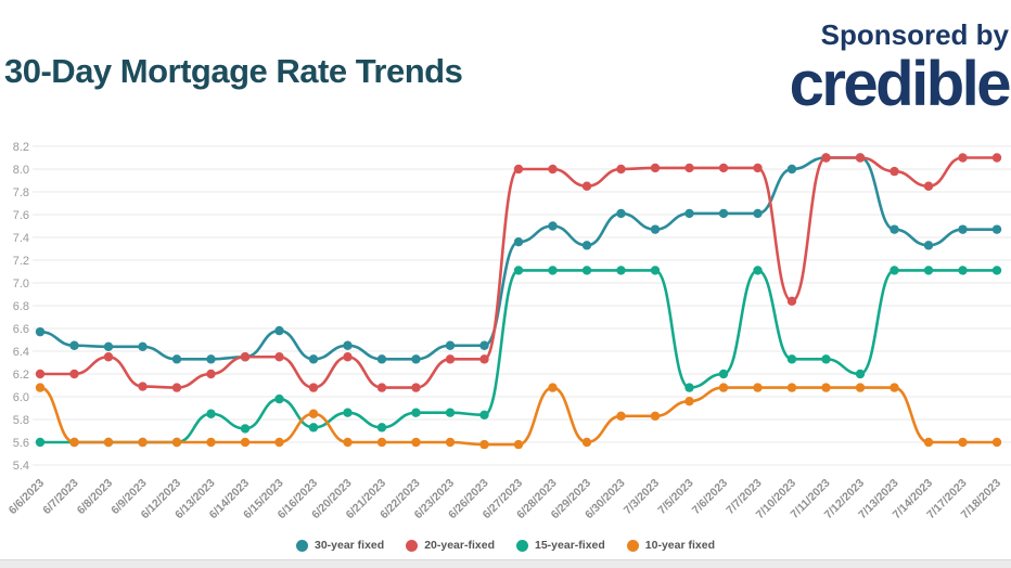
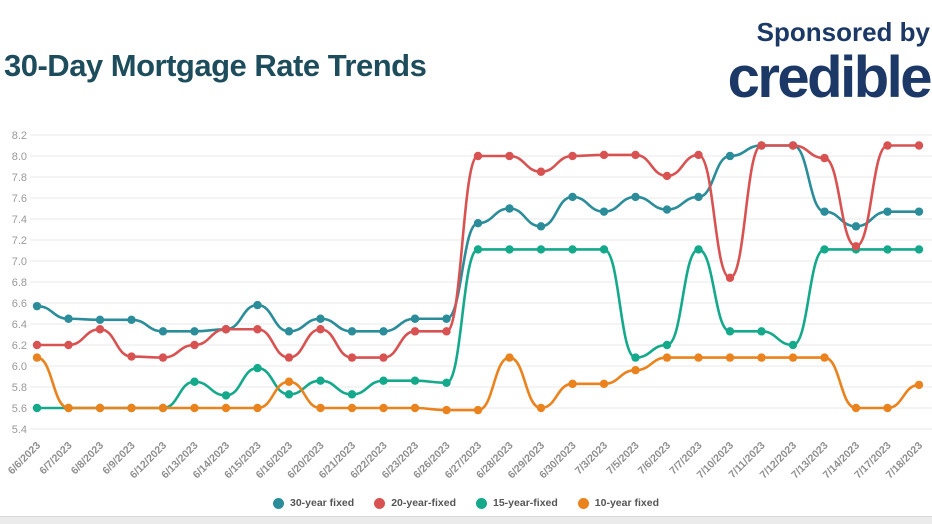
30-year fixed/7/6/2023: 7.61 -> 7.49
20-year-fixed/7/6/2023: 8.01 -> 7.81
20-year-fixed/7/14/2023: 7.85 -> 7.14
10-year fixed/7/18/2023: 5.60 -> 5.82
